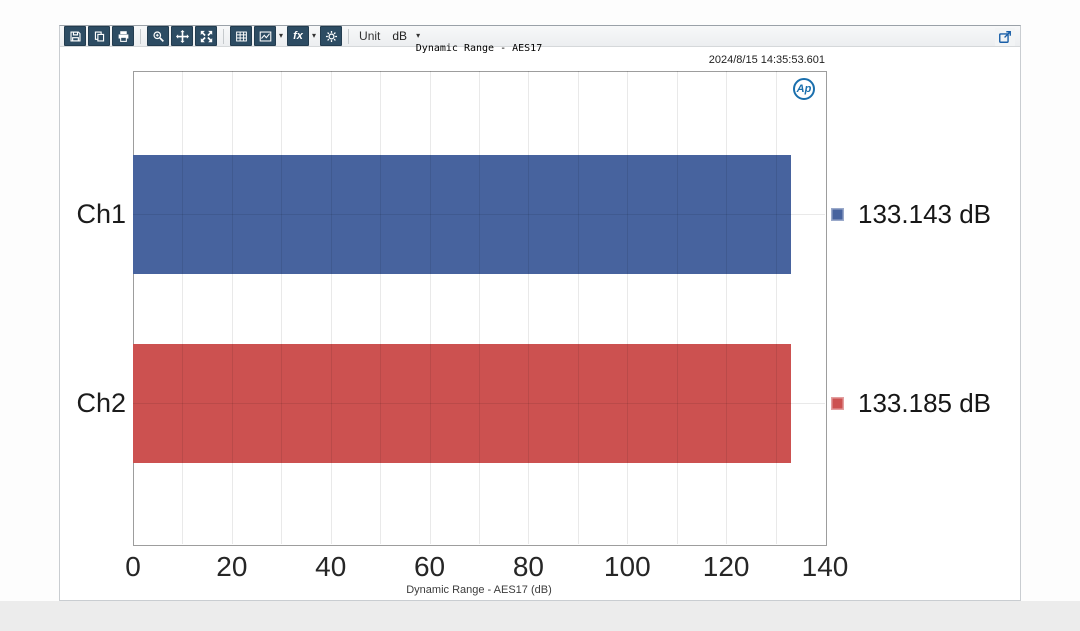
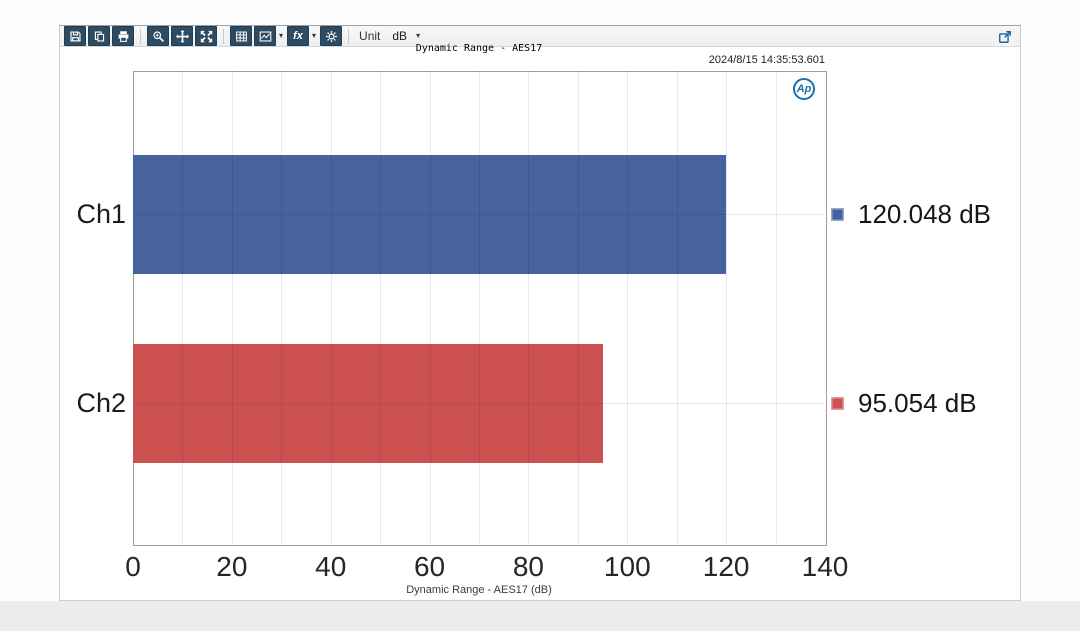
Ch1: 133.143 -> 120.048
Ch2: 133.185 -> 95.054
